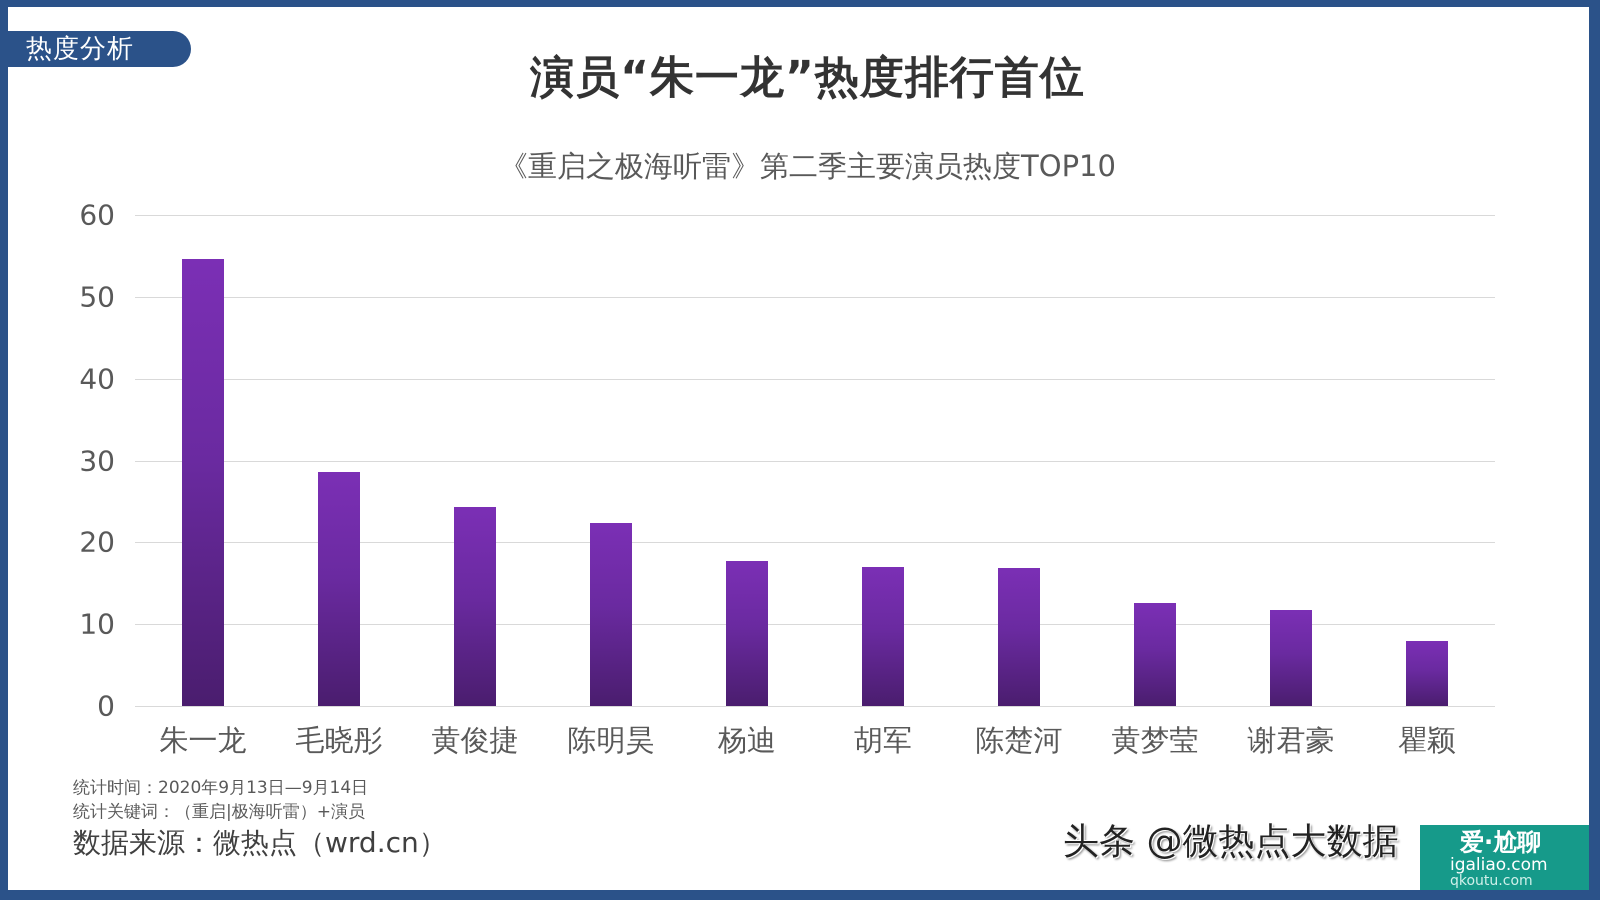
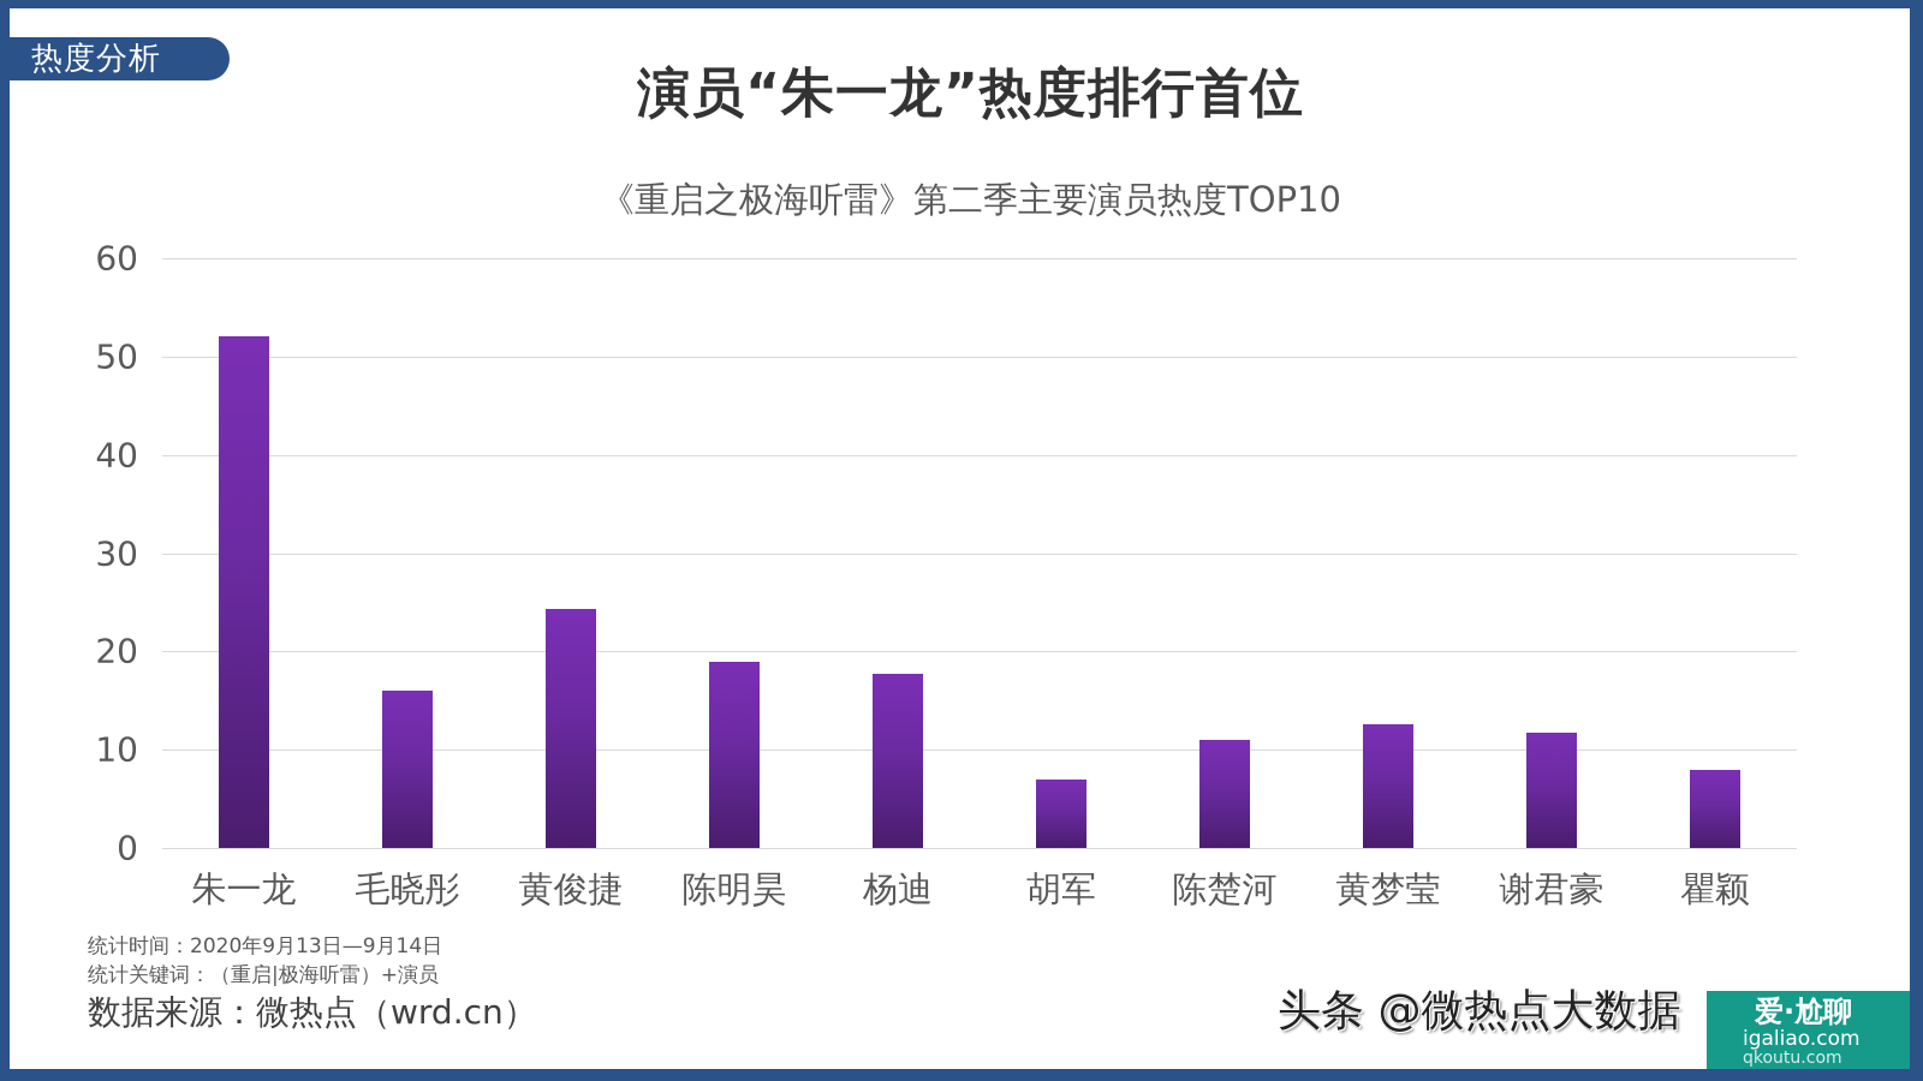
朱一龙: 55 -> 52
毛晓彤: 29 -> 16
陈明昊: 22 -> 19
胡军: 17 -> 7
陈楚河: 17 -> 11
